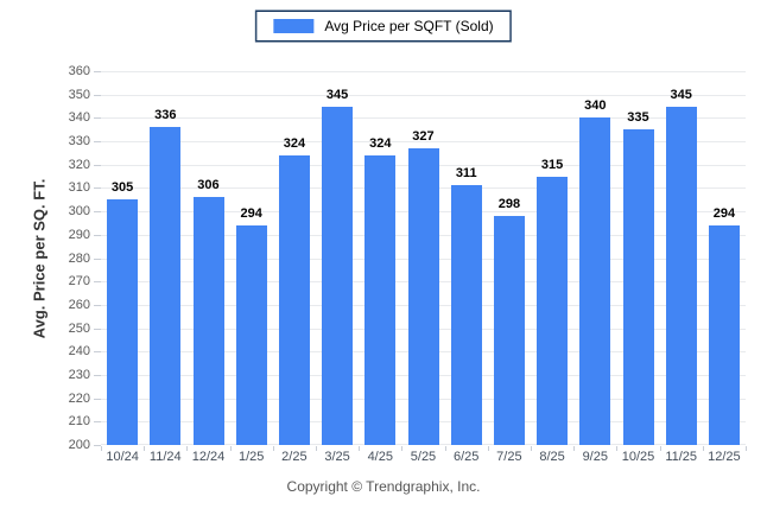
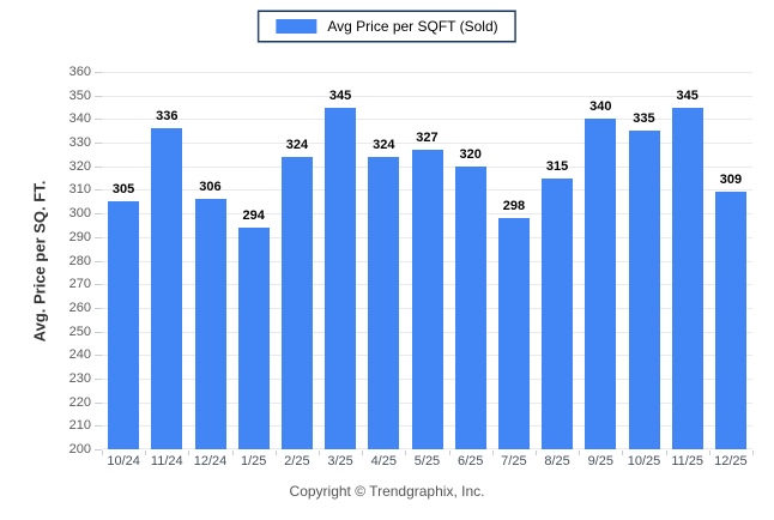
6/25: 311 -> 320
12/25: 294 -> 309
